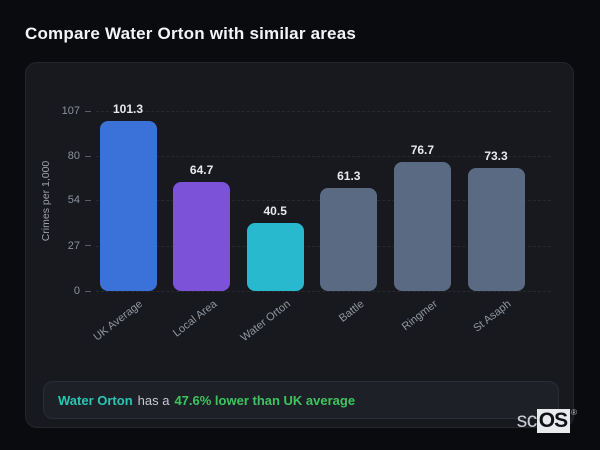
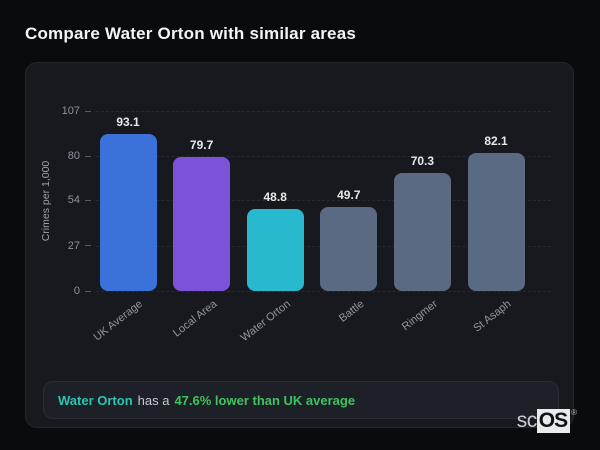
UK Average: 101.3 -> 93.1
Local Area: 64.7 -> 79.7
Water Orton: 40.5 -> 48.8
Battle: 61.3 -> 49.7
Ringmer: 76.7 -> 70.3
St Asaph: 73.3 -> 82.1
